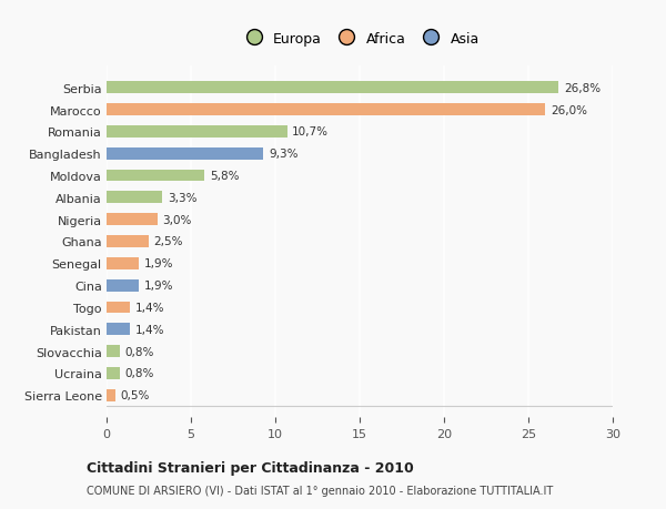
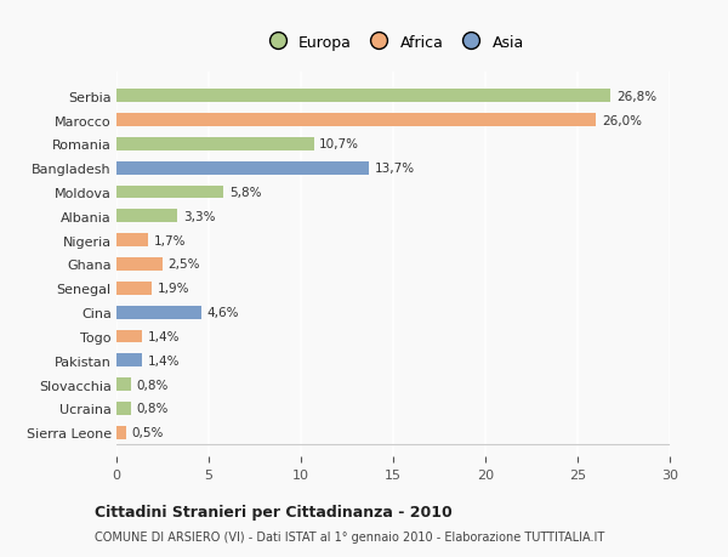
Bangladesh: 9,3% -> 13,7%
Nigeria: 3,0% -> 1,7%
Cina: 1,9% -> 4,6%
